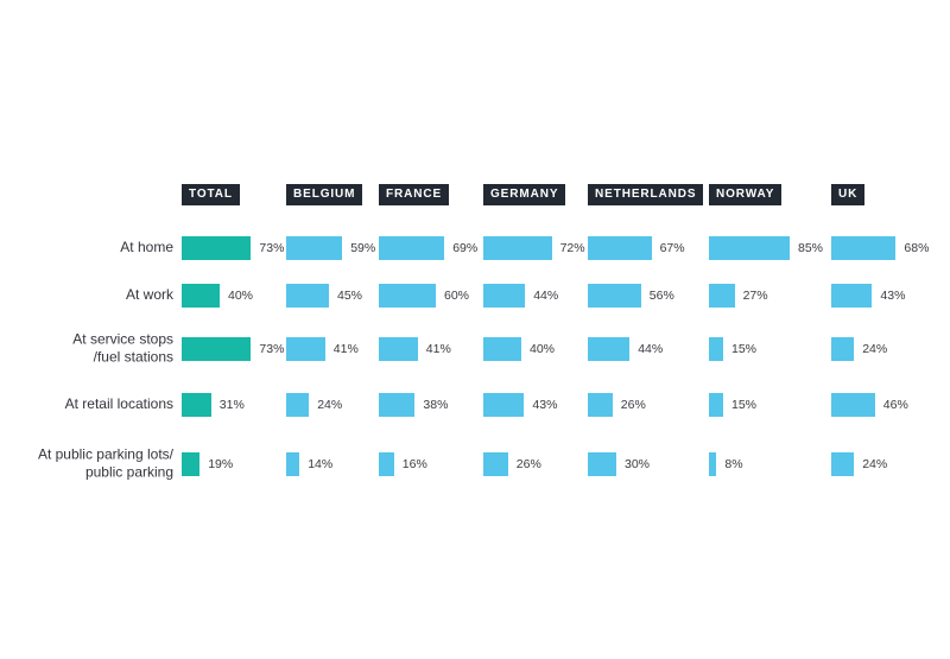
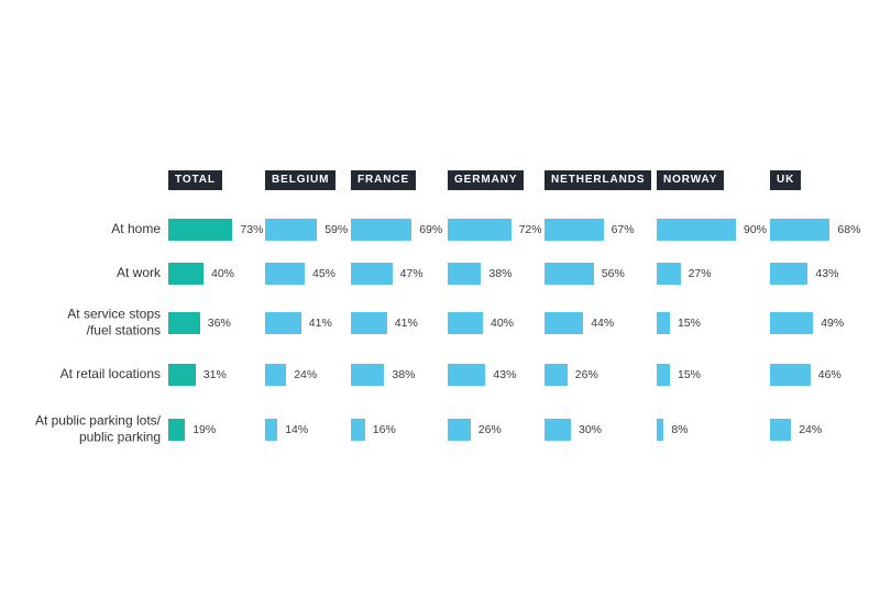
NORWAY/At home: 85% -> 90%
FRANCE/At work: 60% -> 47%
GERMANY/At work: 44% -> 38%
TOTAL/At service stops /fuel stations: 73% -> 36%
UK/At service stops /fuel stations: 24% -> 49%
